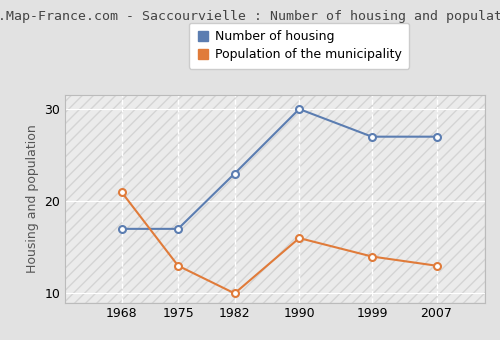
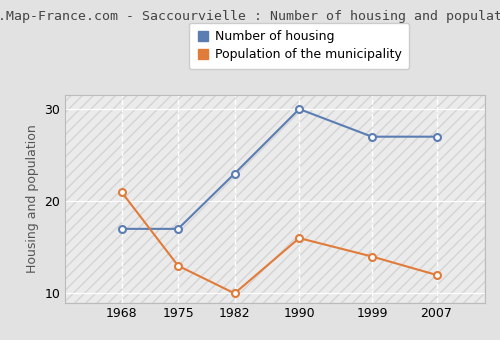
Population of the municipality/2007: 13 -> 12
